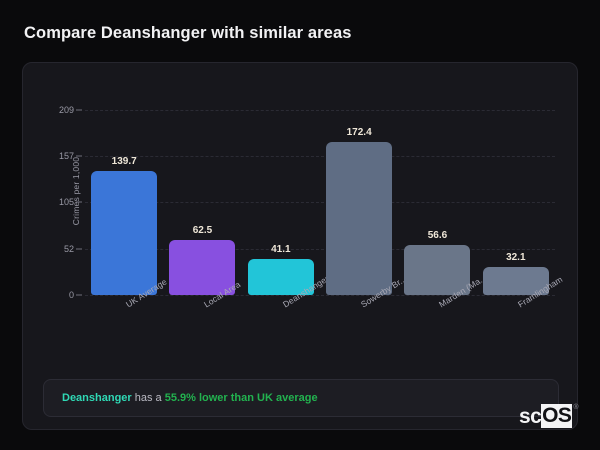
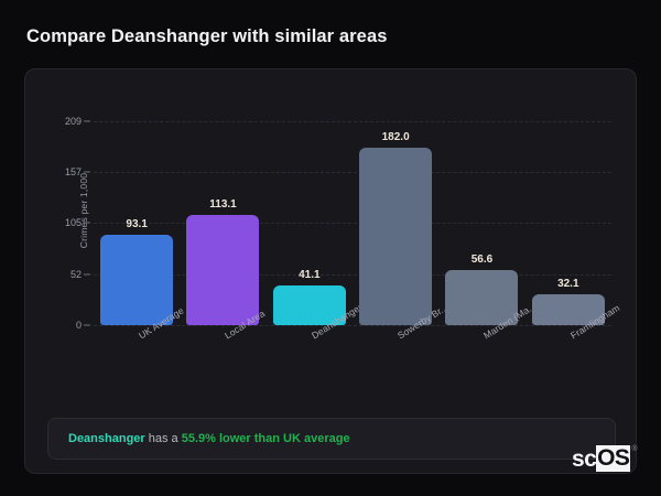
UK Average: 139.7 -> 93.1
Local Area: 62.5 -> 113.1
Sowerby Br...: 172.4 -> 182.0
